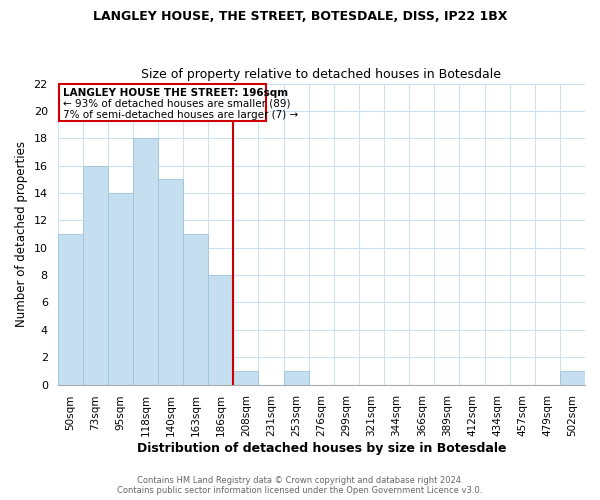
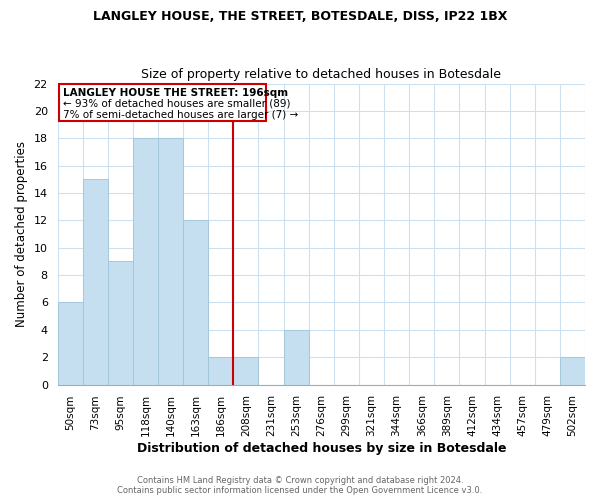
50sqm: 11 -> 6
73sqm: 16 -> 15
95sqm: 14 -> 9
140sqm: 15 -> 18
163sqm: 11 -> 12
186sqm: 8 -> 2
208sqm: 1 -> 2
253sqm: 1 -> 4
502sqm: 1 -> 2
